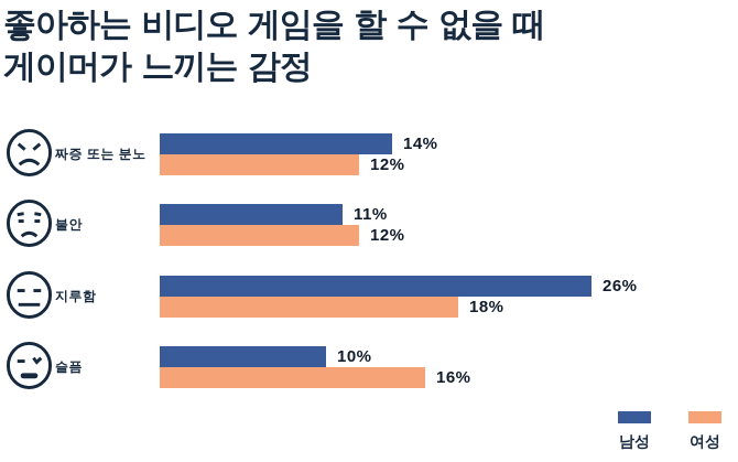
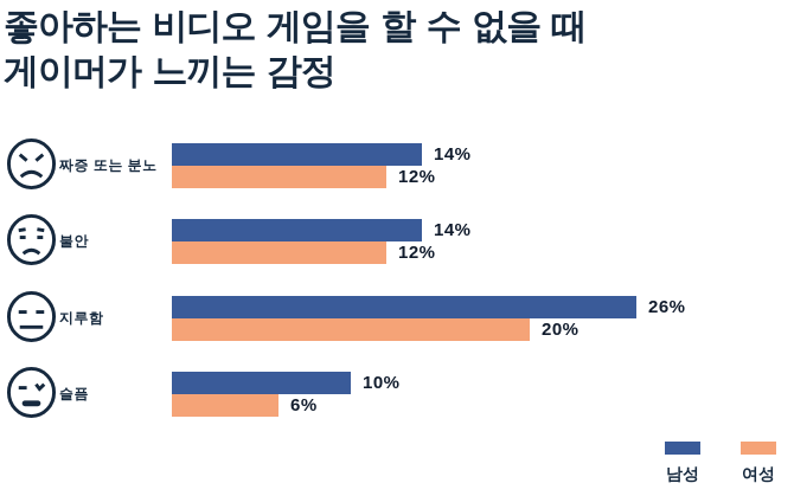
남성/불안: 11% -> 14%
여성/지루함: 18% -> 20%
여성/슬픔: 16% -> 6%
